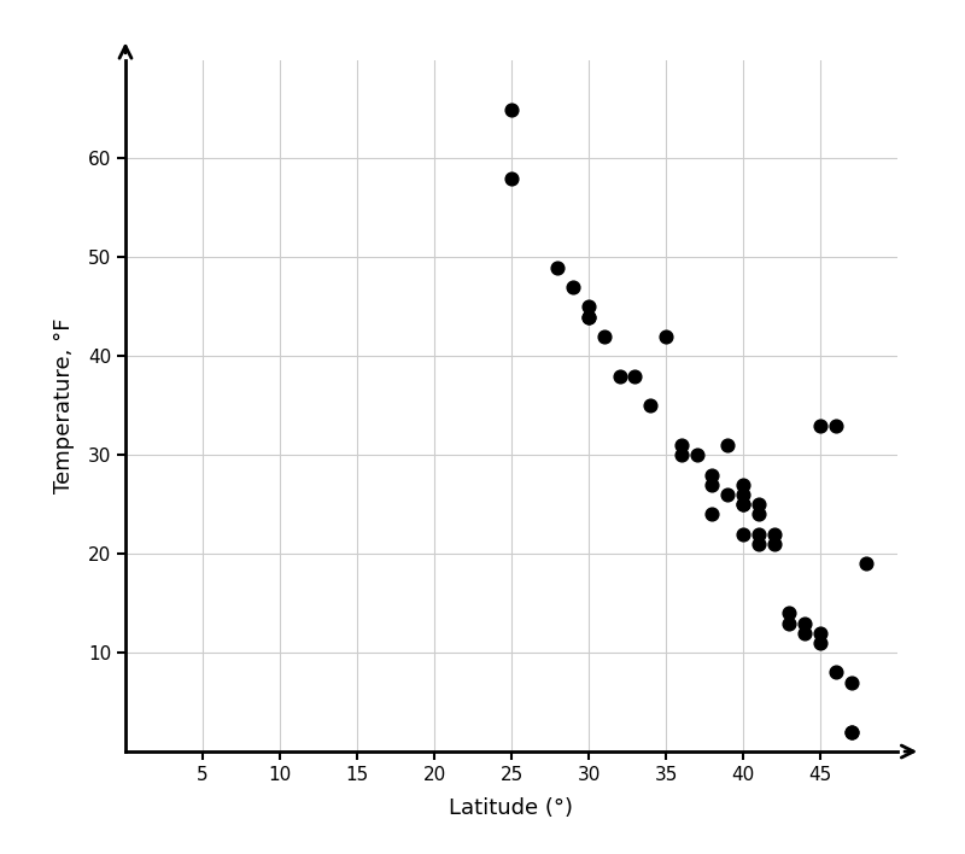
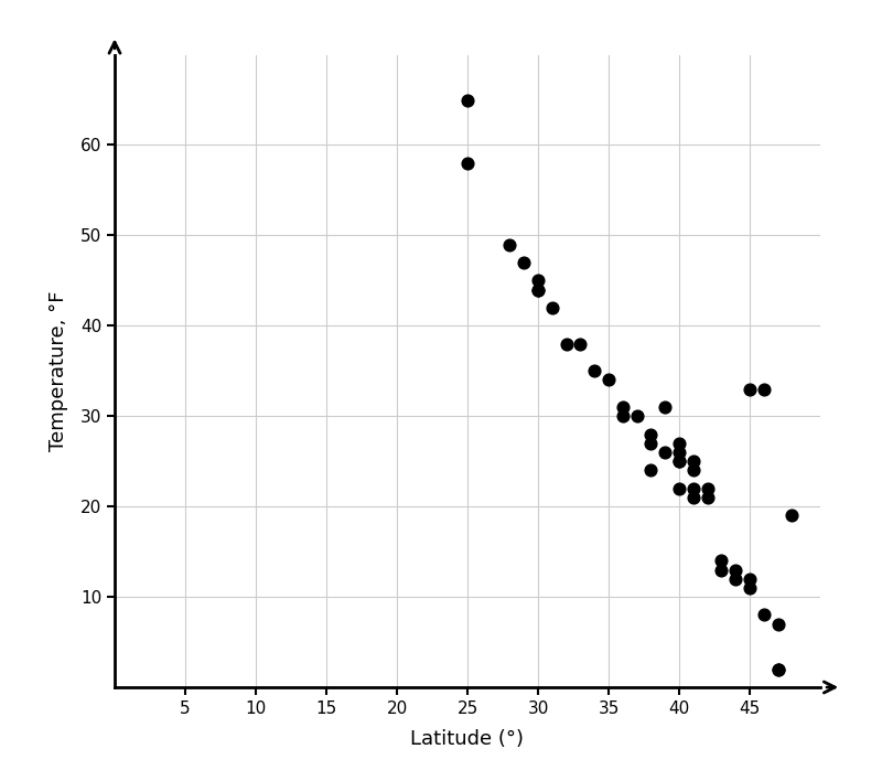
35: 42 -> 34
